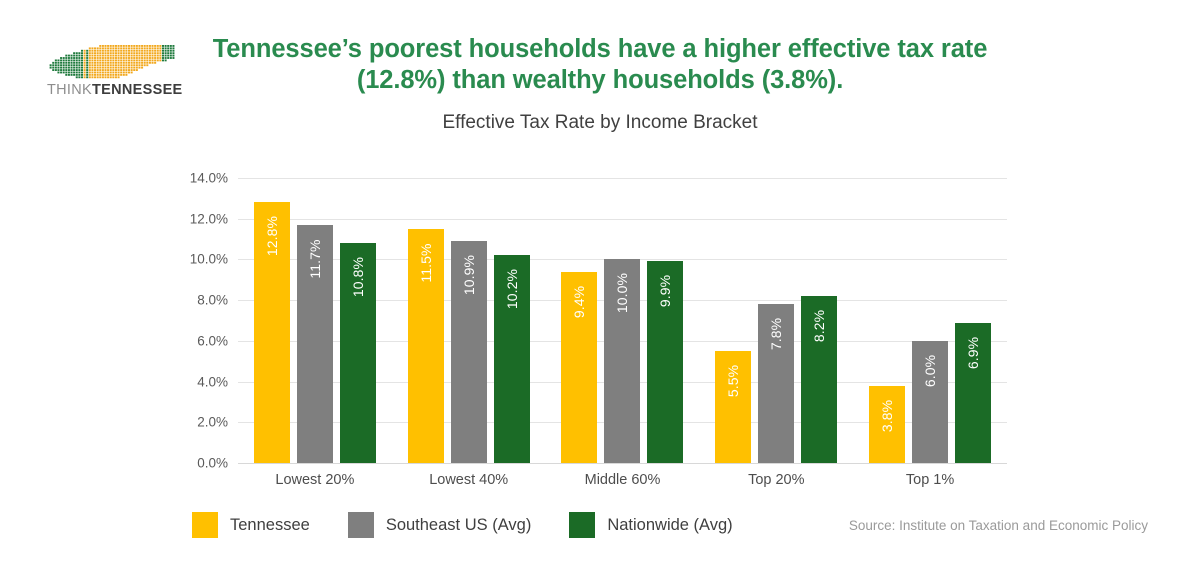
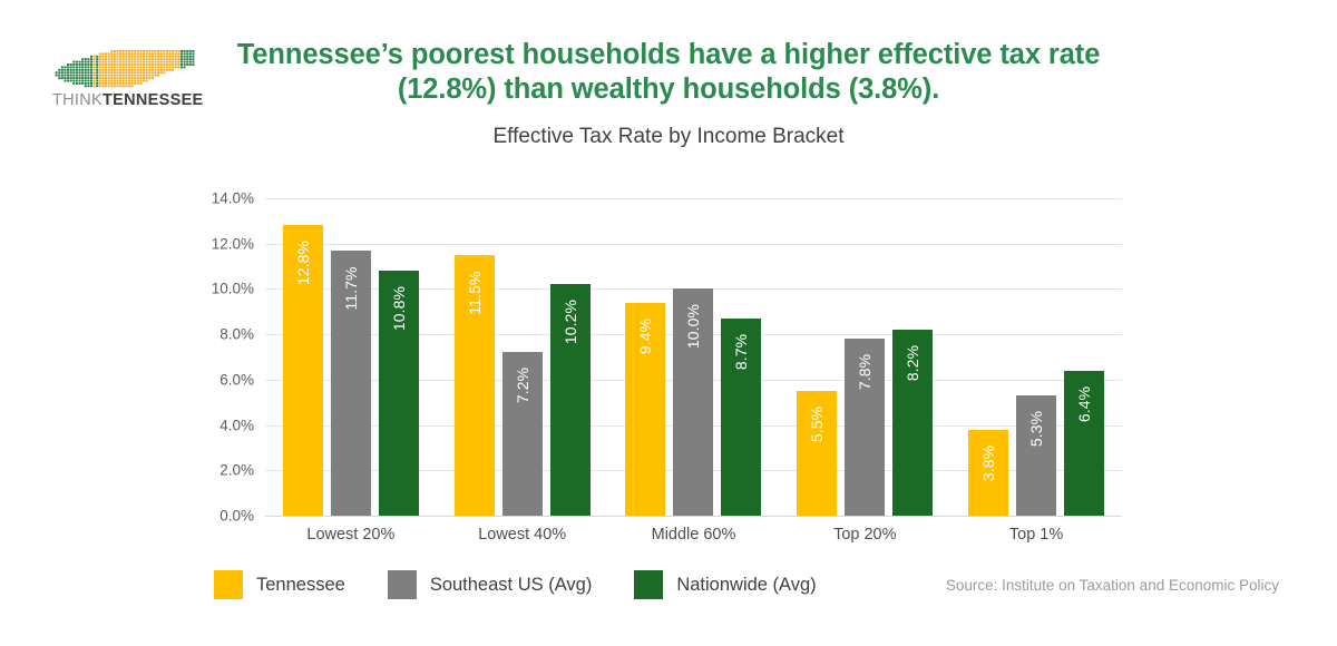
Southeast US (Avg)/Lowest 40%: 10.9% -> 7.2%
Nationwide (Avg)/Middle 60%: 9.9% -> 8.7%
Southeast US (Avg)/Top 1%: 6.0% -> 5.3%
Nationwide (Avg)/Top 1%: 6.9% -> 6.4%
